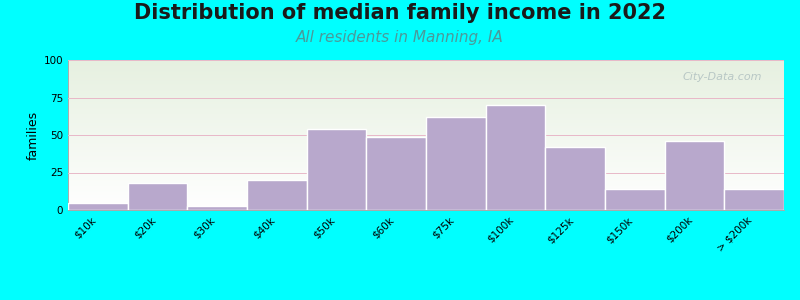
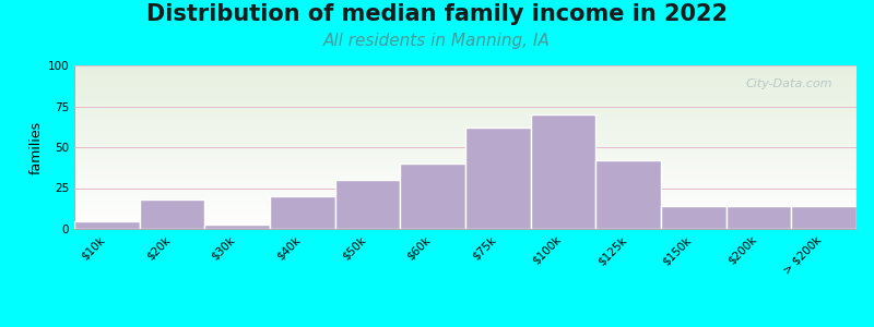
$50k: 54 -> 30
$60k: 49 -> 40
$200k: 46 -> 14
